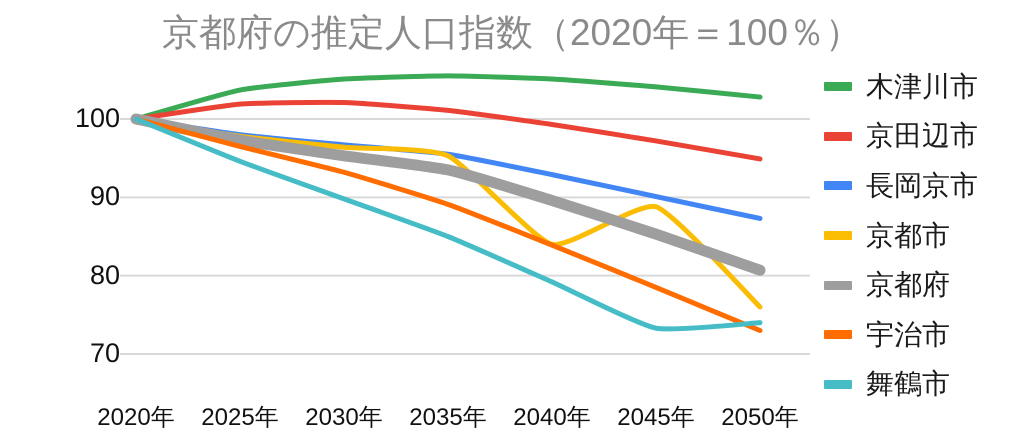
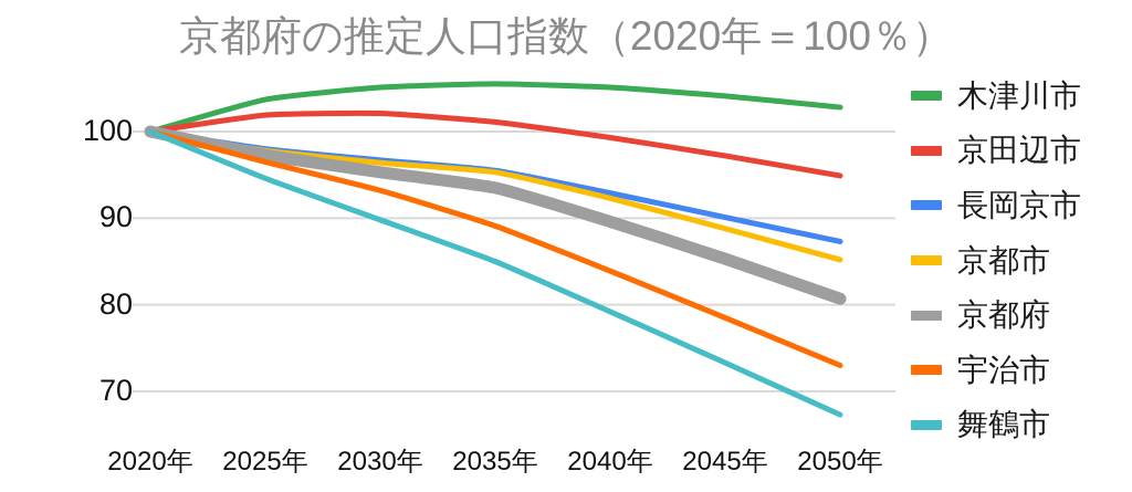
京都市/2040年: 84 -> 92
京都市/2050年: 76 -> 85
舞鶴市/2050年: 74 -> 67
